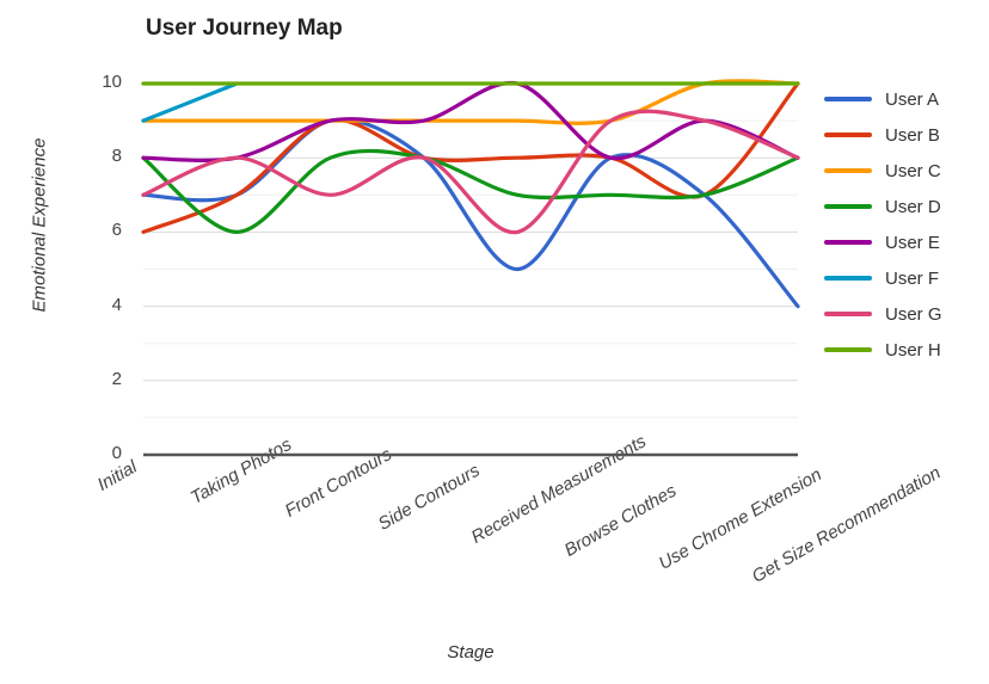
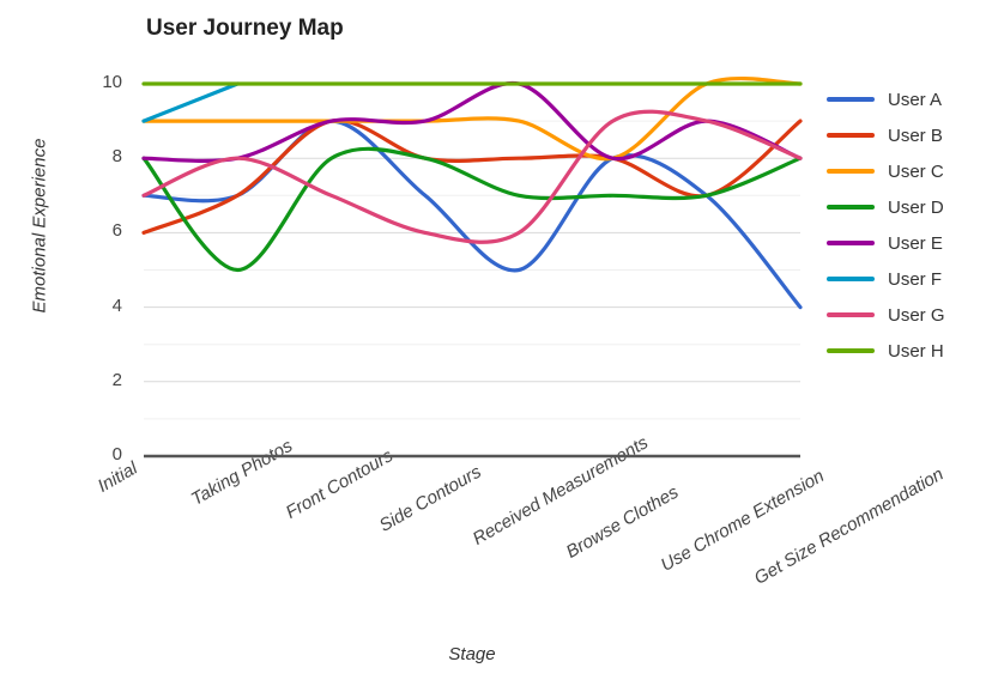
User D/Taking Photos: 6 -> 5
User A/Side Contours: 8 -> 7
User G/Side Contours: 8 -> 6
User C/Browse Clothes: 9 -> 8
User B/Get Size Recommendation: 10 -> 9
